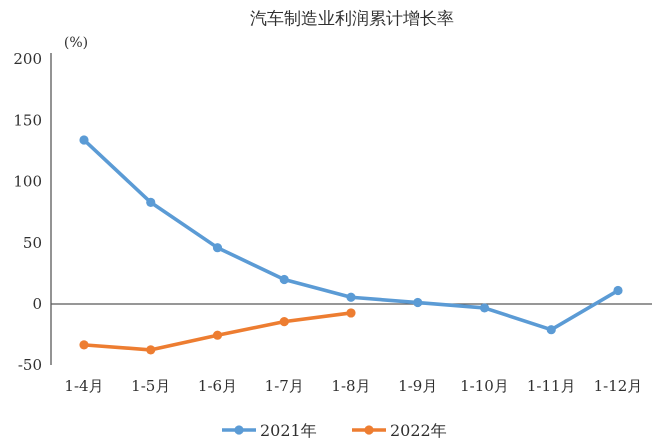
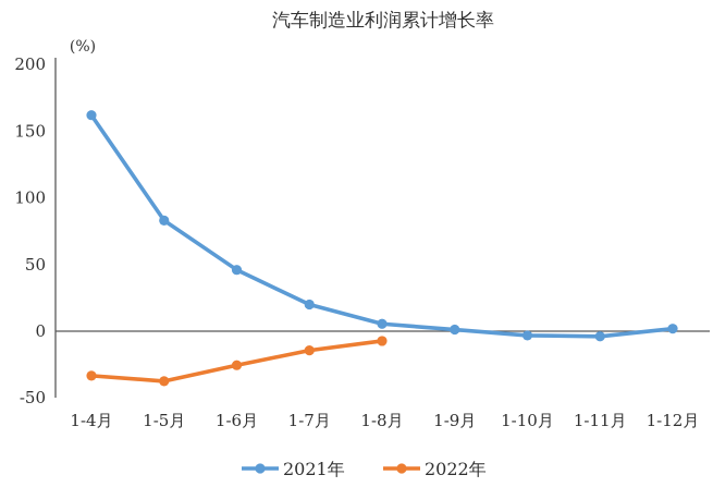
2021年/1-4月: 134 -> 162
2021年/1-11月: -21 -> -4
2021年/1-12月: 11 -> 2
